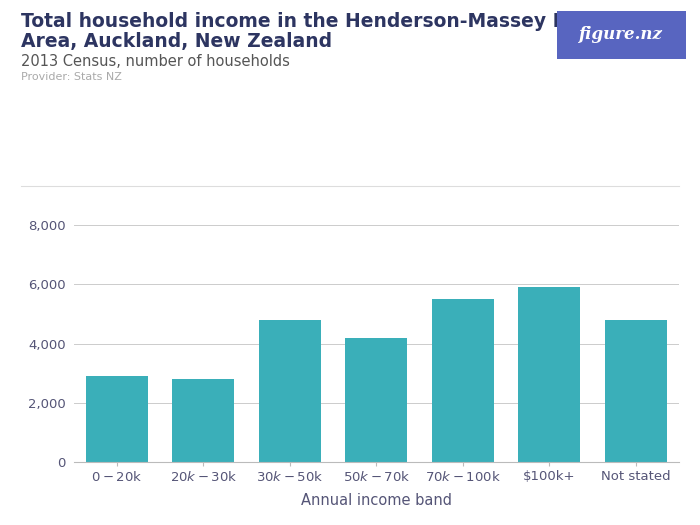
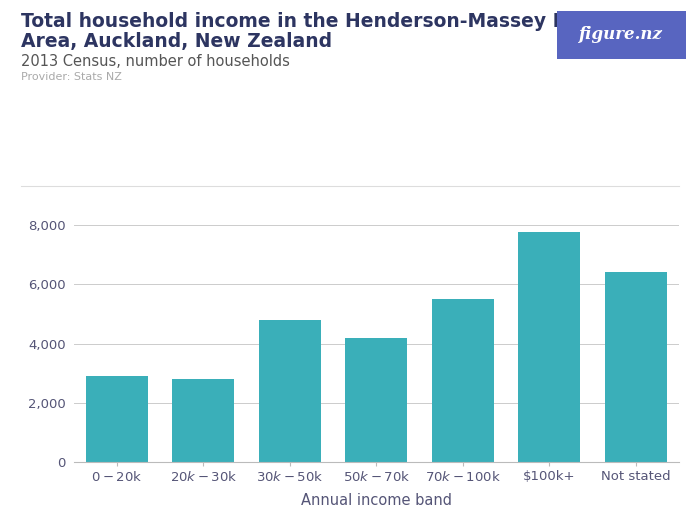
$100k+: 5,900 -> 7,780
Not stated: 4,800 -> 6,420
